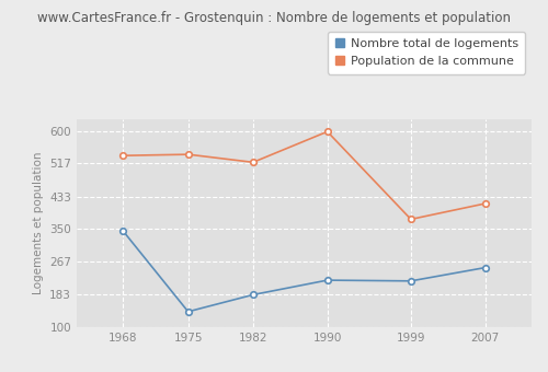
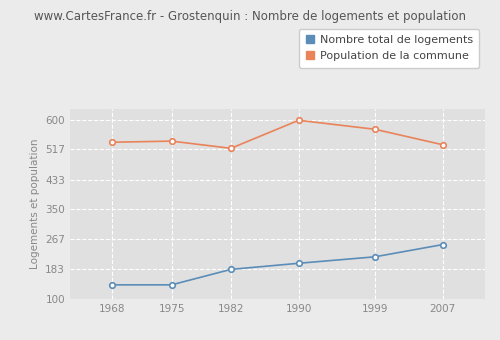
Nombre total de logements/1968: 345 -> 140
Nombre total de logements/1990: 220 -> 200
Population de la commune/1999: 375 -> 573
Population de la commune/2007: 415 -> 530
